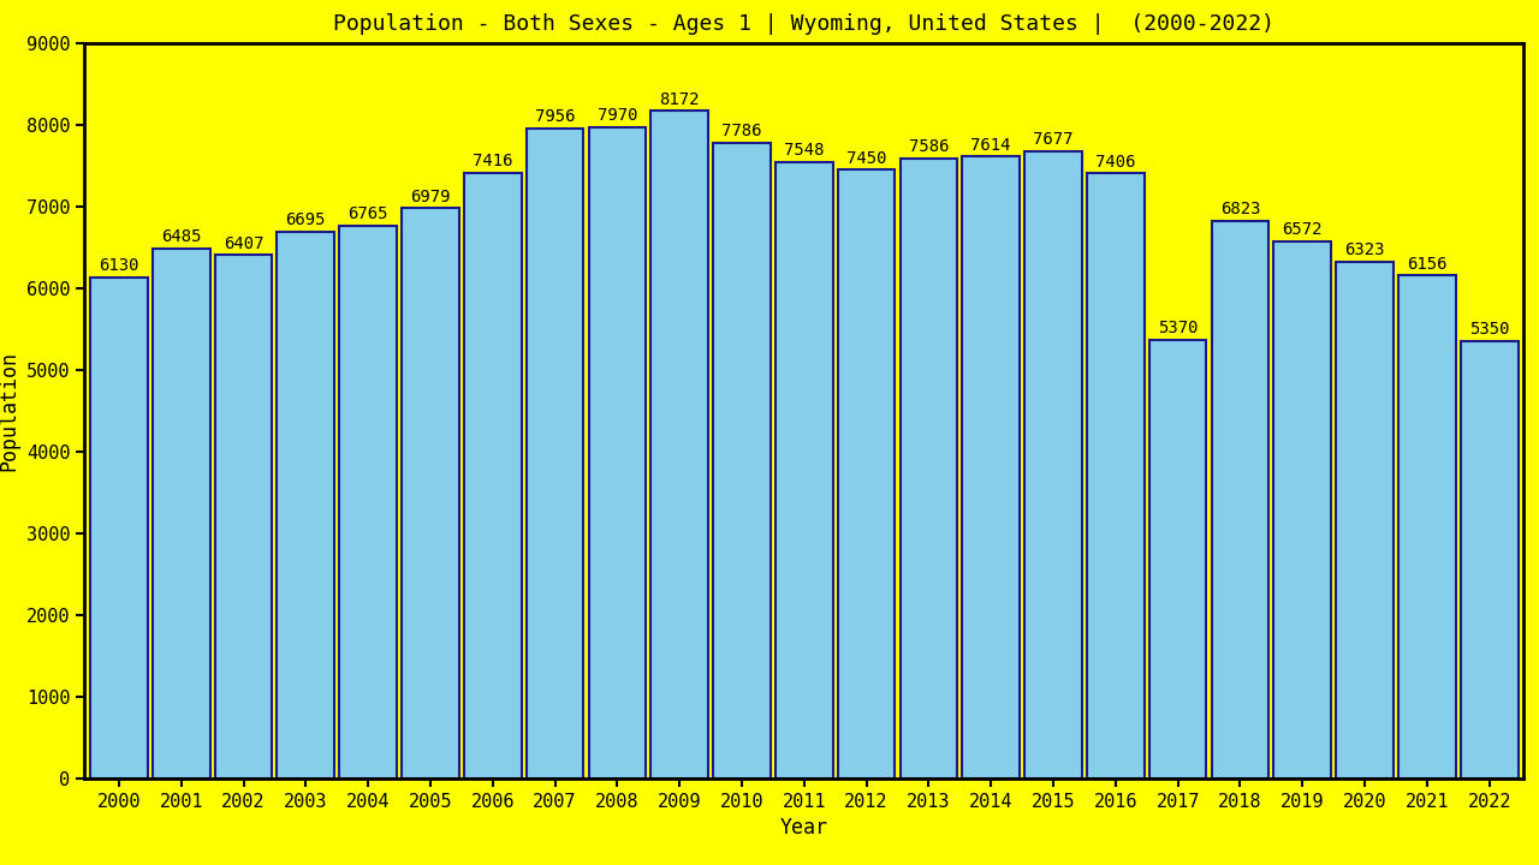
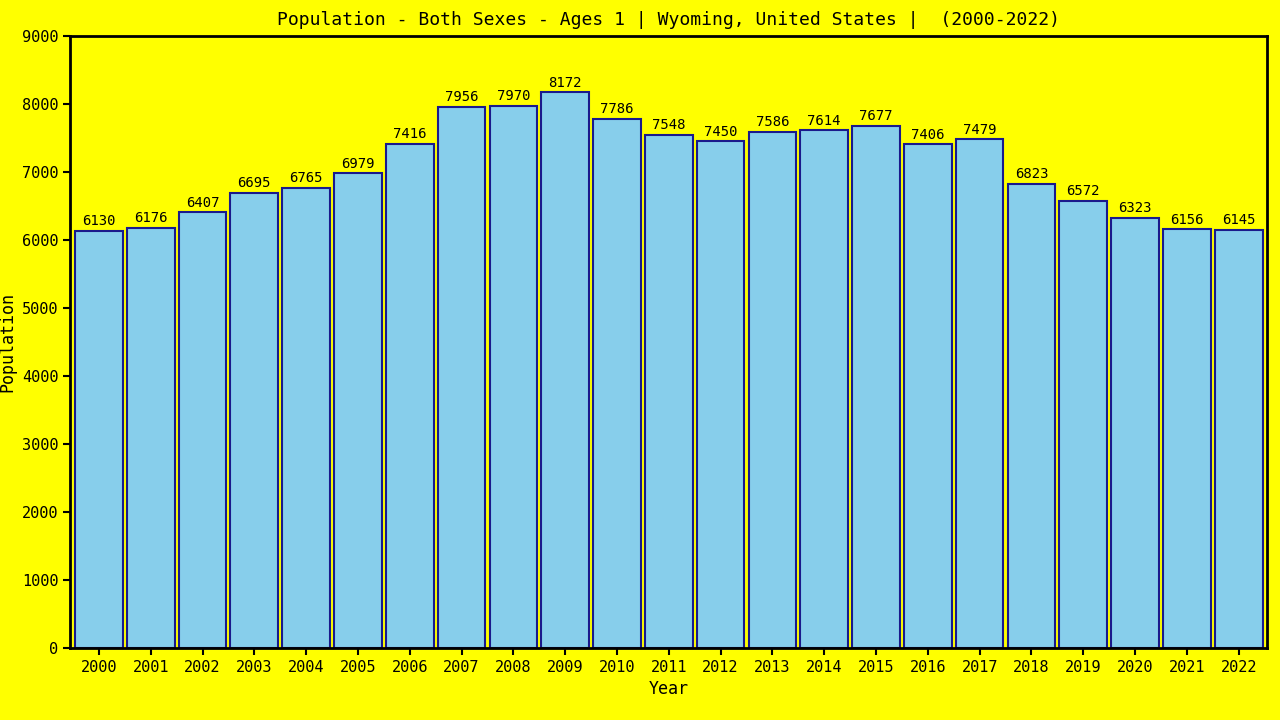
2001: 6485 -> 6176
2017: 5370 -> 7479
2022: 5350 -> 6145
